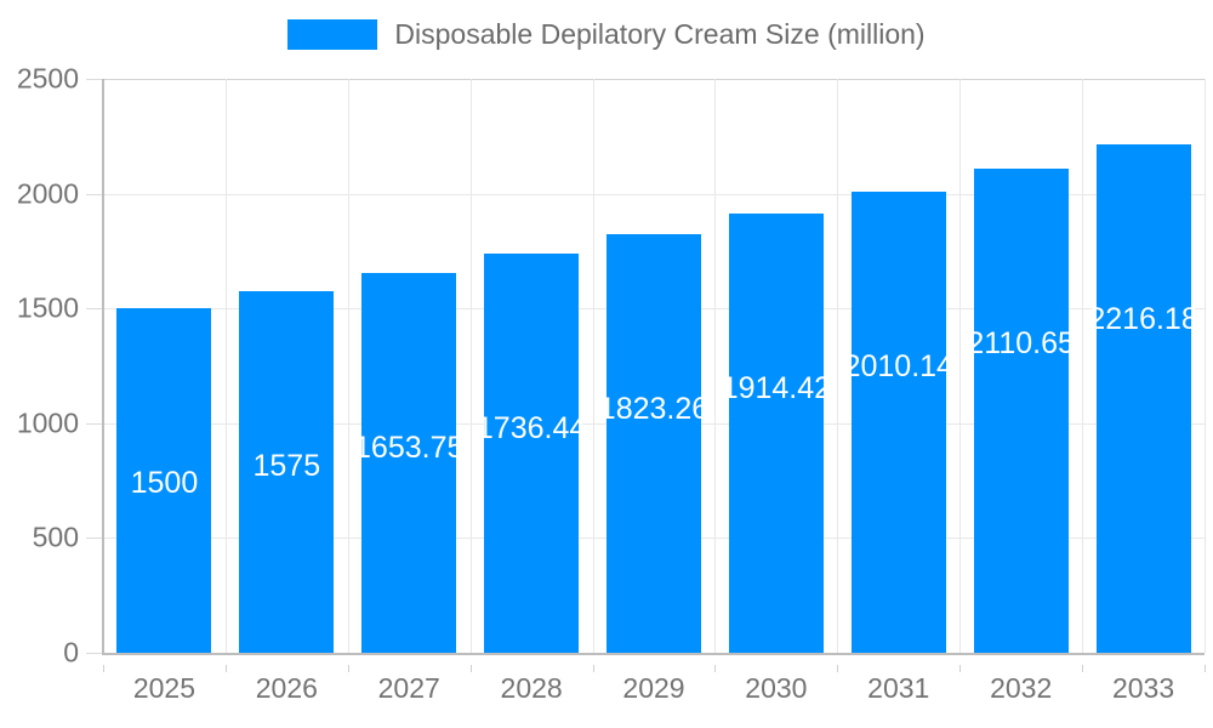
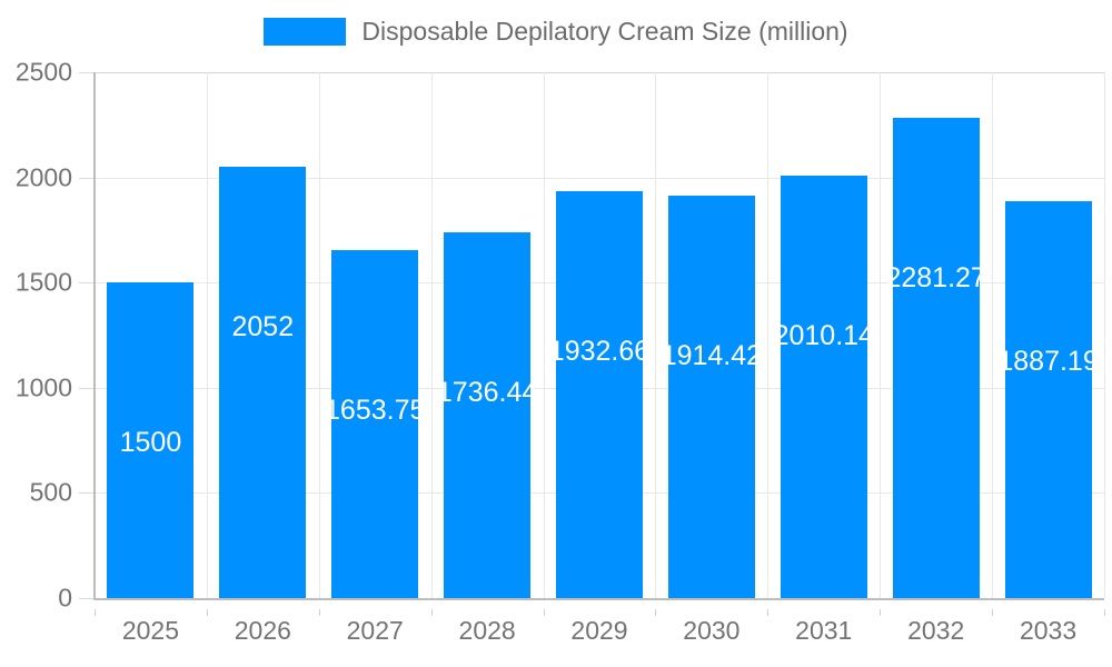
2026: 1575 -> 2052
2029: 1823.26 -> 1932.66
2032: 2110.65 -> 2281.27
2033: 2216.18 -> 1887.19
